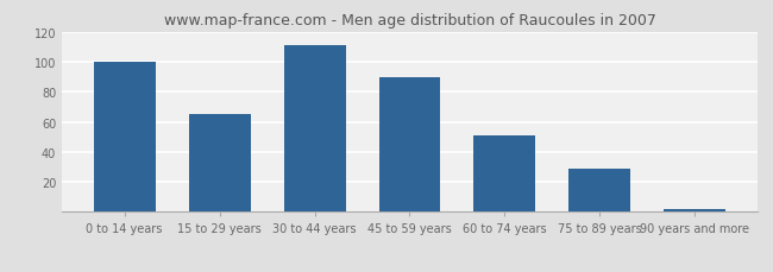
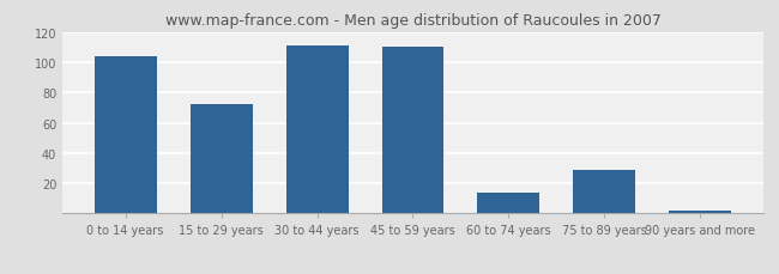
0 to 14 years: 100 -> 104
15 to 29 years: 65 -> 72
45 to 59 years: 90 -> 110
60 to 74 years: 51 -> 14
